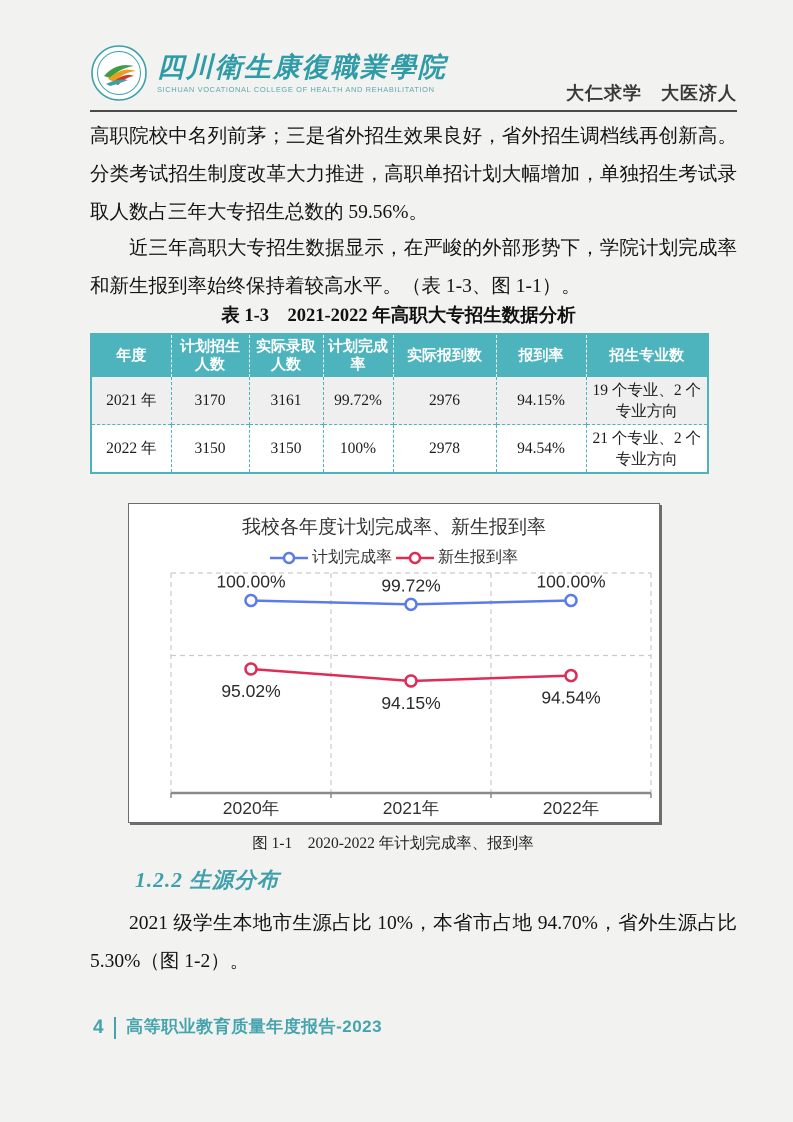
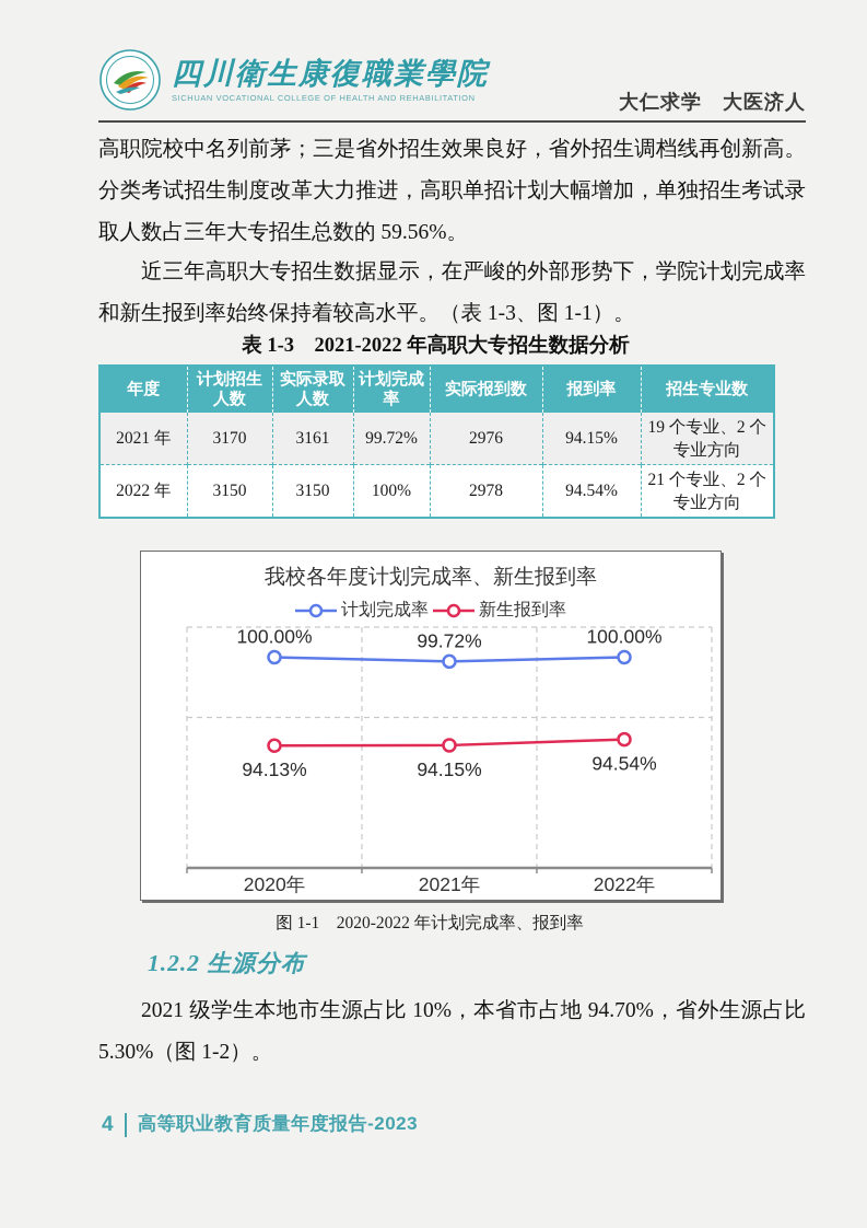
新生报到率/2020年: 95.02% -> 94.13%
